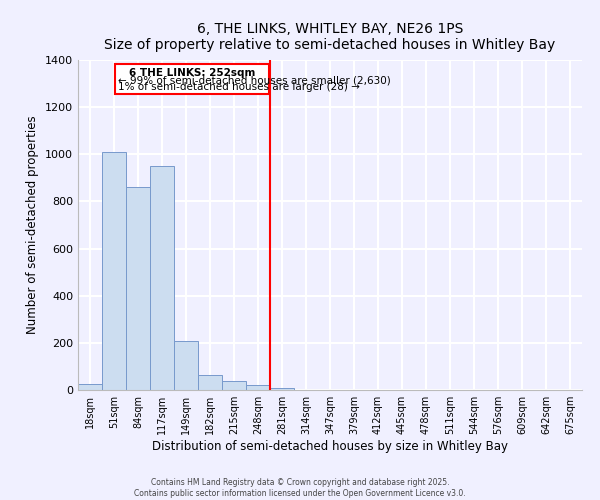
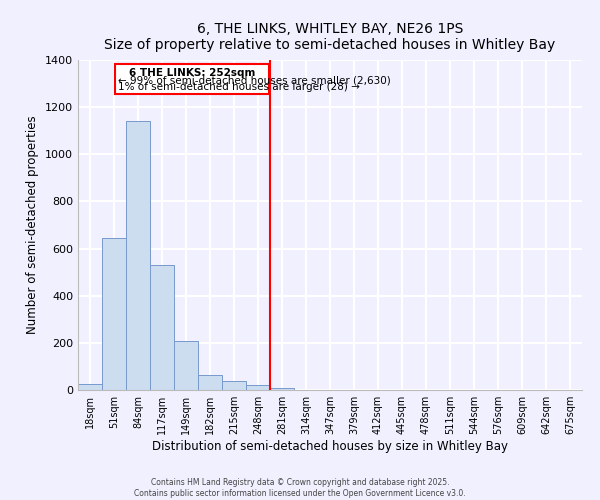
51sqm: 1010 -> 645
84sqm: 860 -> 1140
117sqm: 950 -> 530
